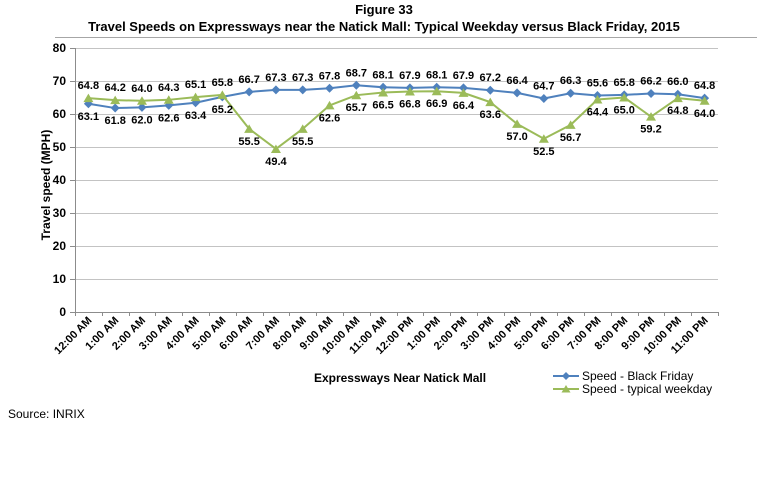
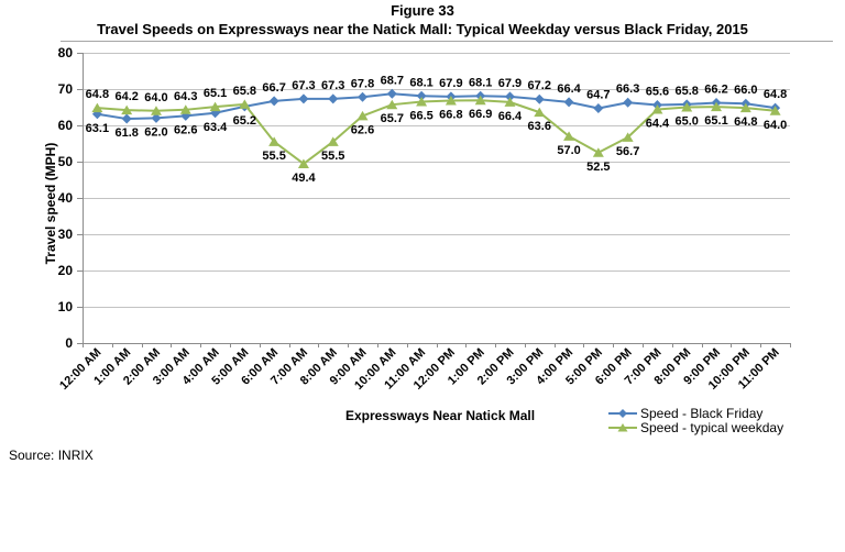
Speed - typical weekday/9:00 PM: 59.2 -> 65.1
